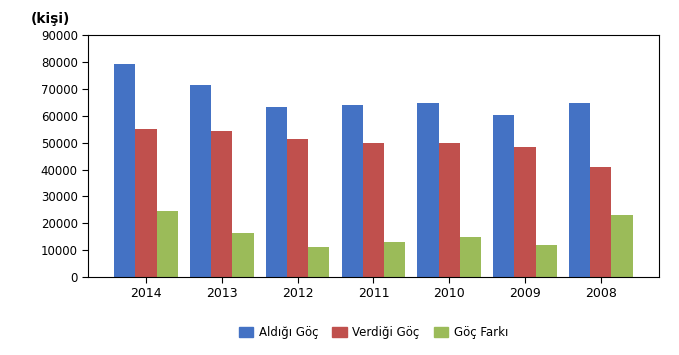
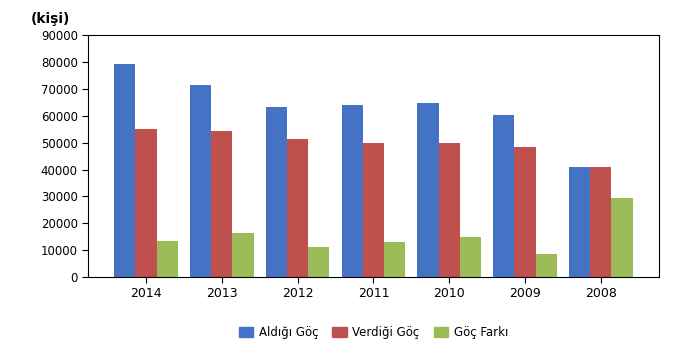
Göç Farkı/2014: 24500 -> 13500
Göç Farkı/2009: 12000 -> 8500
Aldığı Göç/2008: 65000 -> 41000
Göç Farkı/2008: 23000 -> 29500
